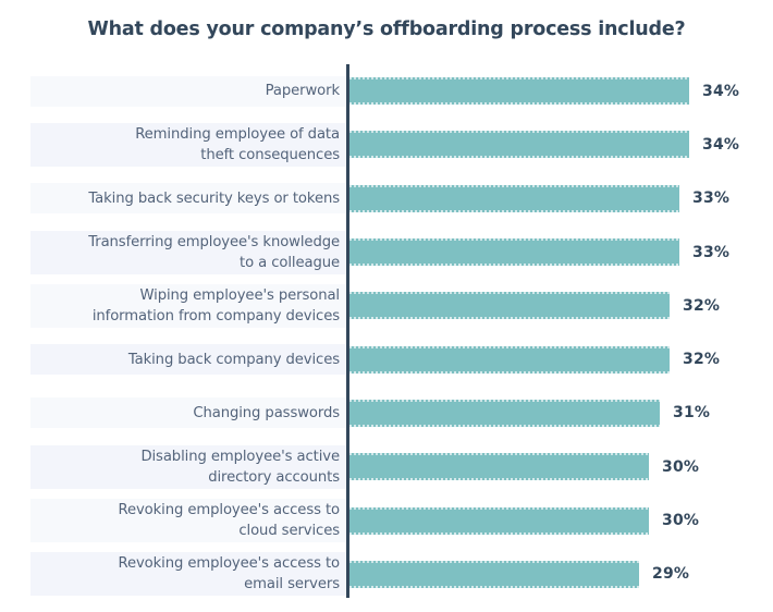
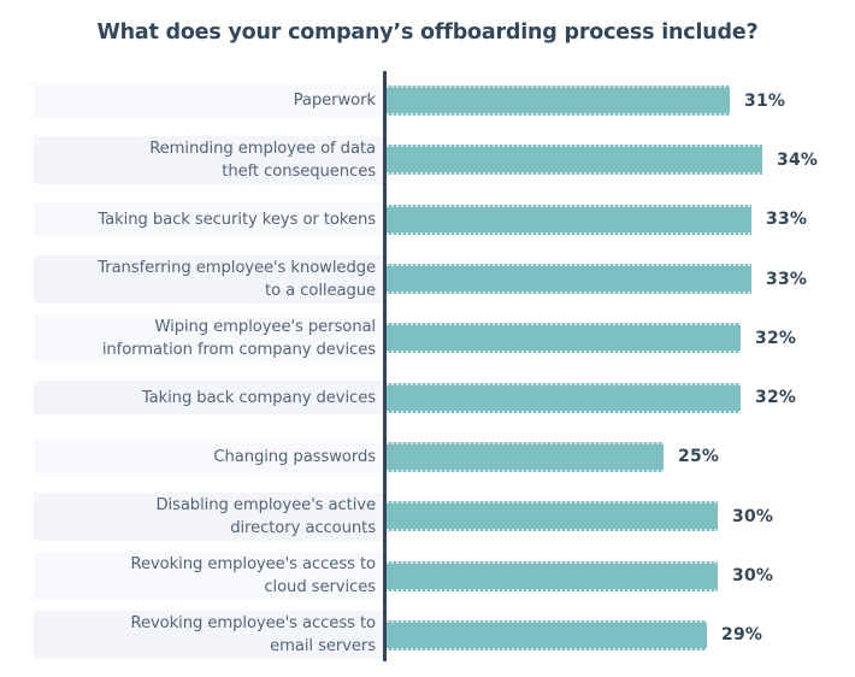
Paperwork: 34% -> 31%
Changing passwords: 31% -> 25%
